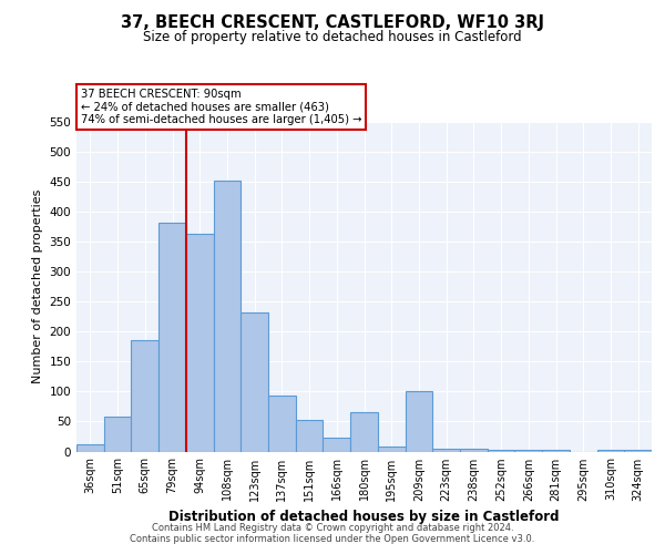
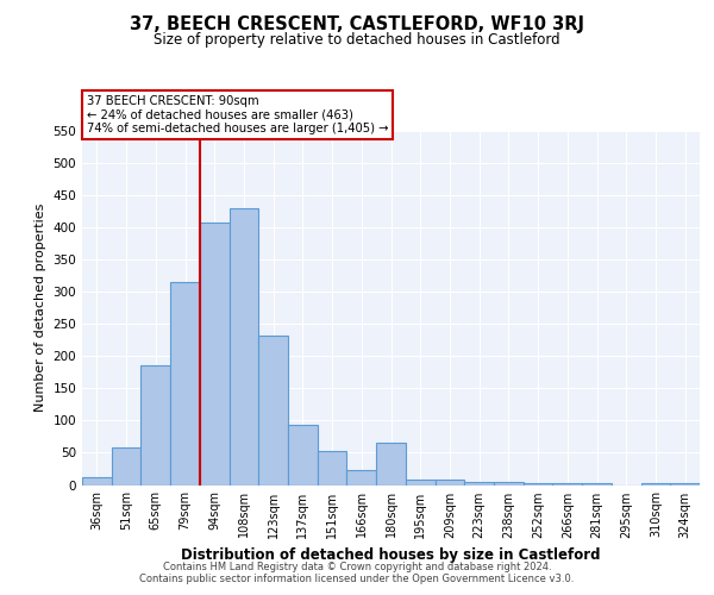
79sqm: 382 -> 315
94sqm: 364 -> 408
108sqm: 452 -> 430
209sqm: 100 -> 8
